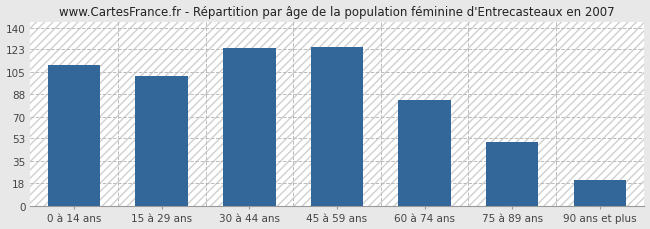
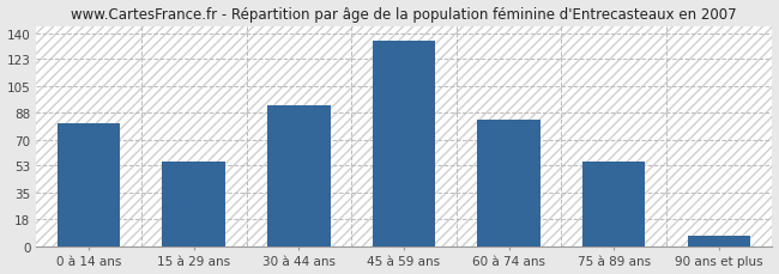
0 à 14 ans: 111 -> 81
15 à 29 ans: 102 -> 56
30 à 44 ans: 124 -> 93
45 à 59 ans: 125 -> 135
75 à 89 ans: 50 -> 56
90 ans et plus: 20 -> 7
